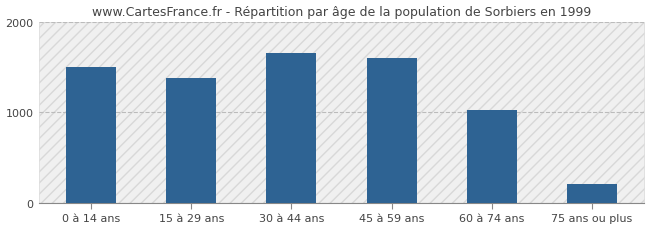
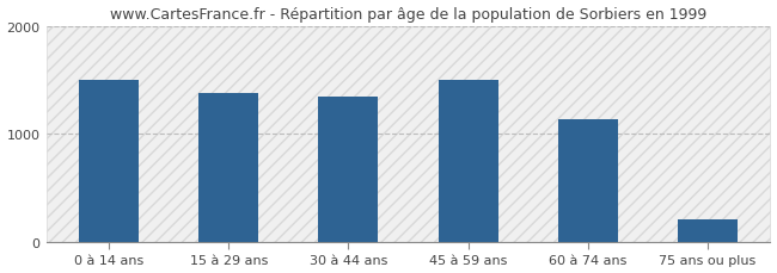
30 à 44 ans: 1650 -> 1340
45 à 59 ans: 1600 -> 1500
60 à 74 ans: 1030 -> 1140
